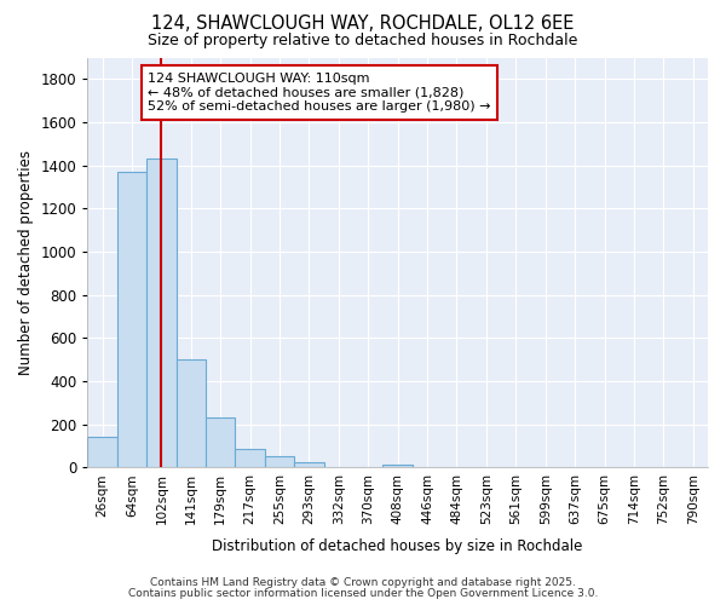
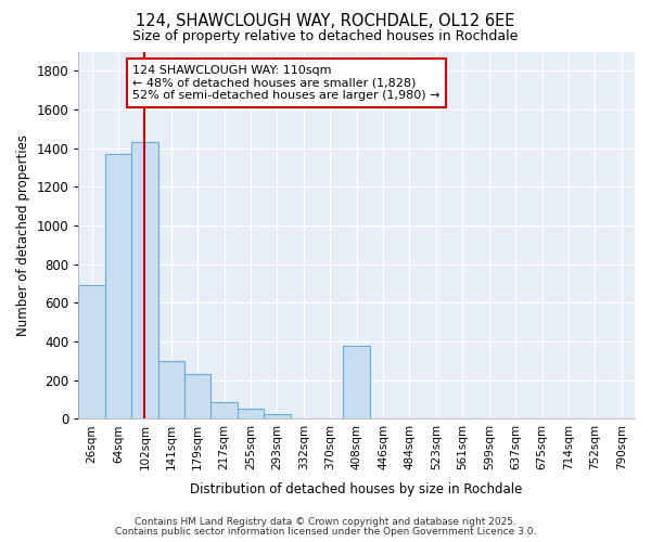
26sqm: 140 -> 690
141sqm: 500 -> 300
408sqm: 20 -> 380
